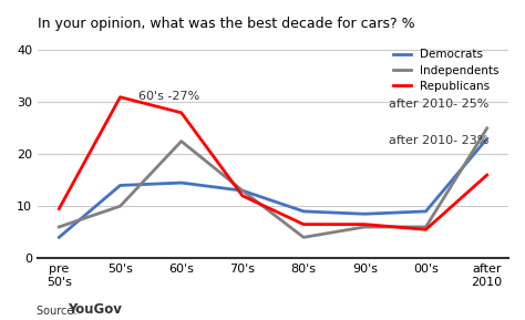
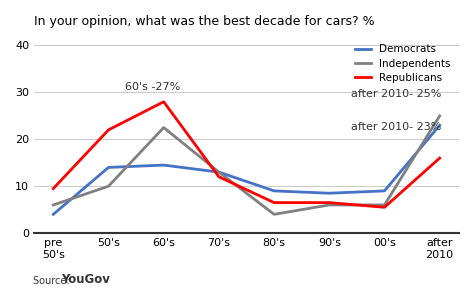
Republicans/50's: 31.0 -> 22.0
